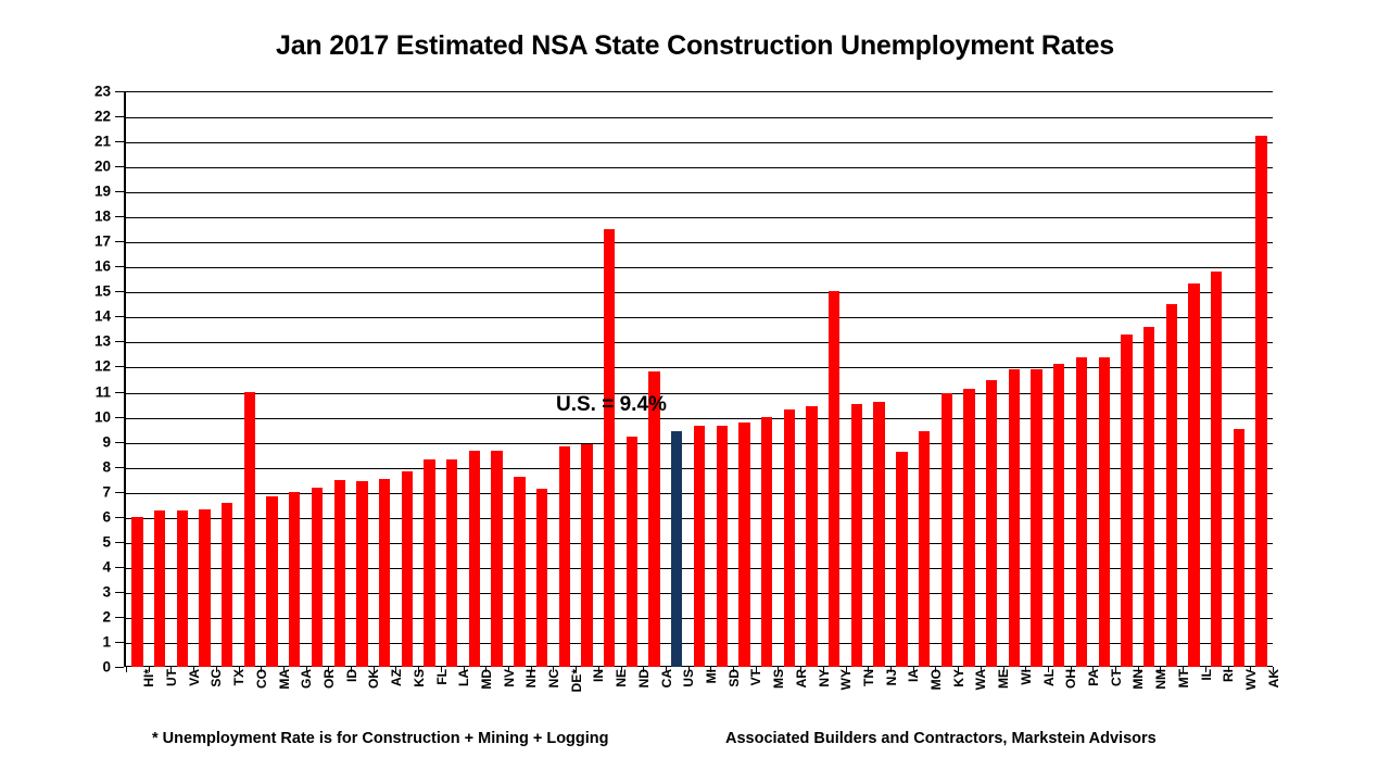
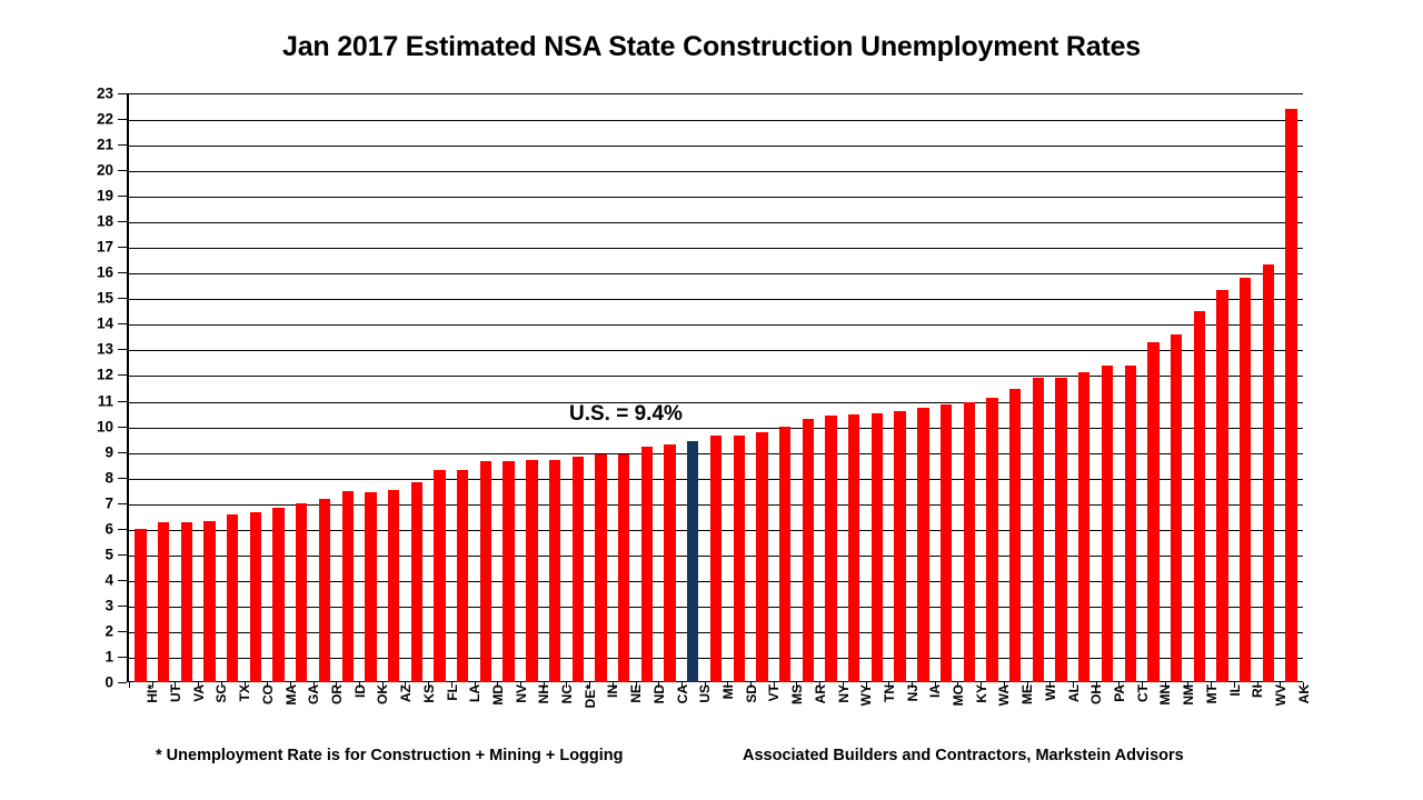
CO: 11.0 -> 6.7
NH: 7.6 -> 8.7
NC: 7.1 -> 8.7
NE: 17.5 -> 8.9
CA: 11.8 -> 9.3
WY: 15.0 -> 10.4
IA: 8.6 -> 10.7
MO: 9.4 -> 10.8
WV: 9.5 -> 16.3
AK: 21.2 -> 22.4
